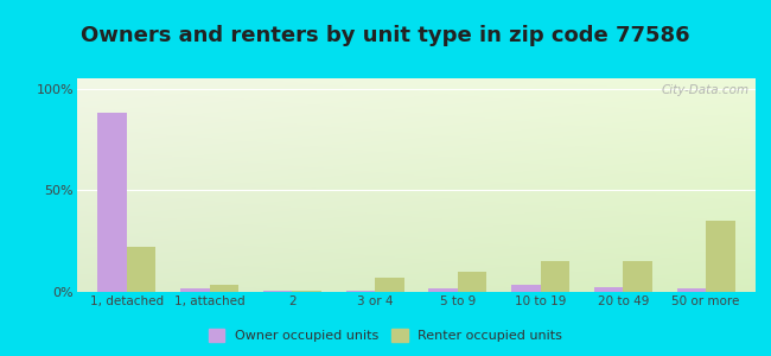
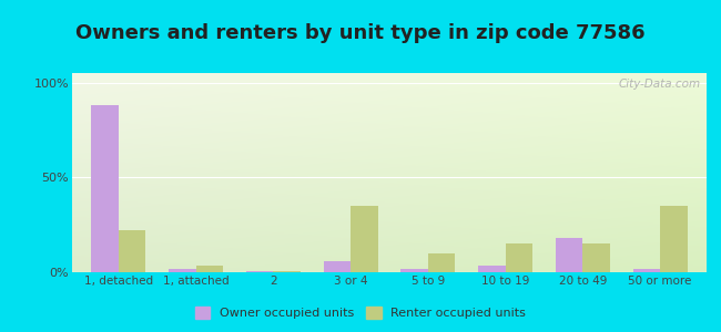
Owner occupied units/3 or 4: 0% -> 6%
Renter occupied units/3 or 4: 7% -> 35%
Owner occupied units/20 to 49: 2% -> 18%
